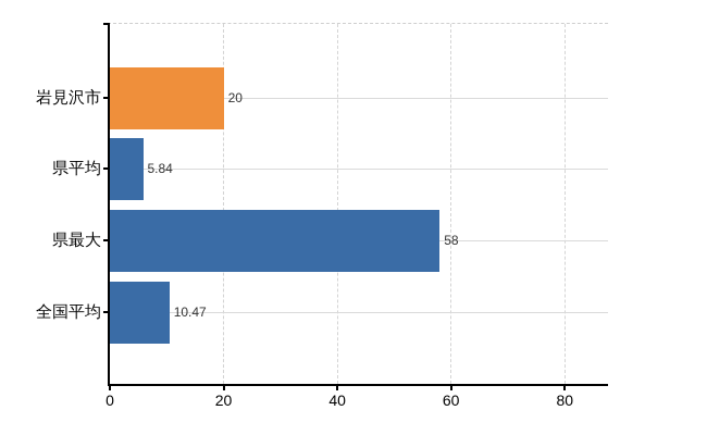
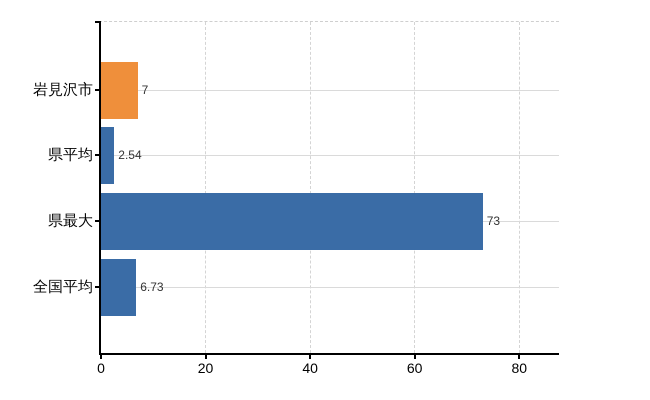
岩見沢市: 20 -> 7
県平均: 5.84 -> 2.54
県最大: 58 -> 73
全国平均: 10.47 -> 6.73
